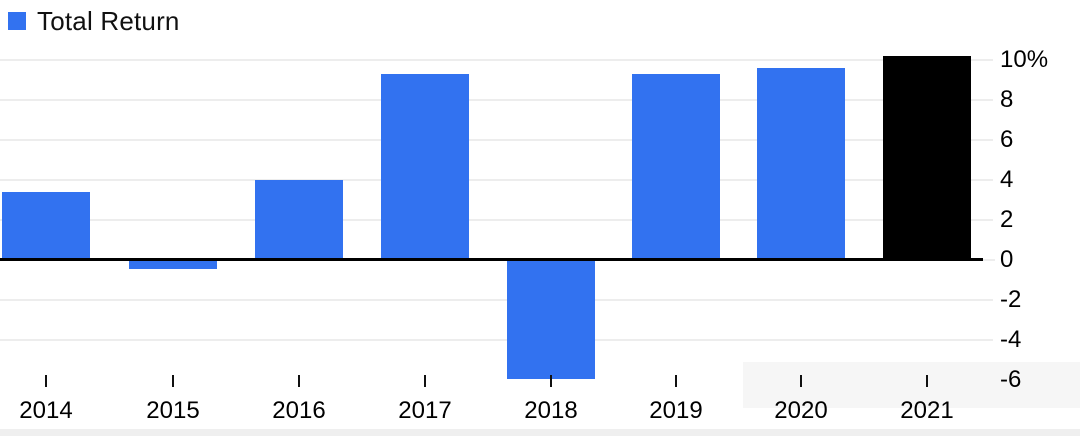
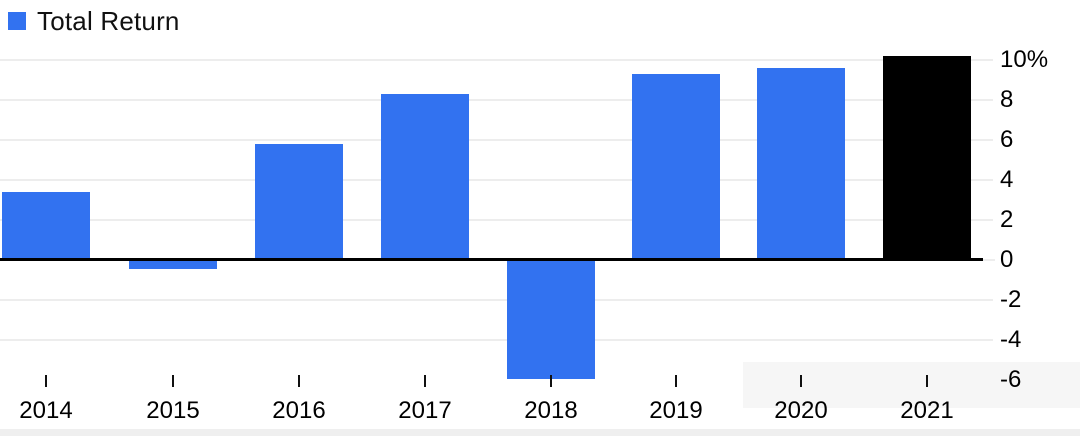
2016: 4.0% -> 5.8%
2017: 9.3% -> 8.3%
